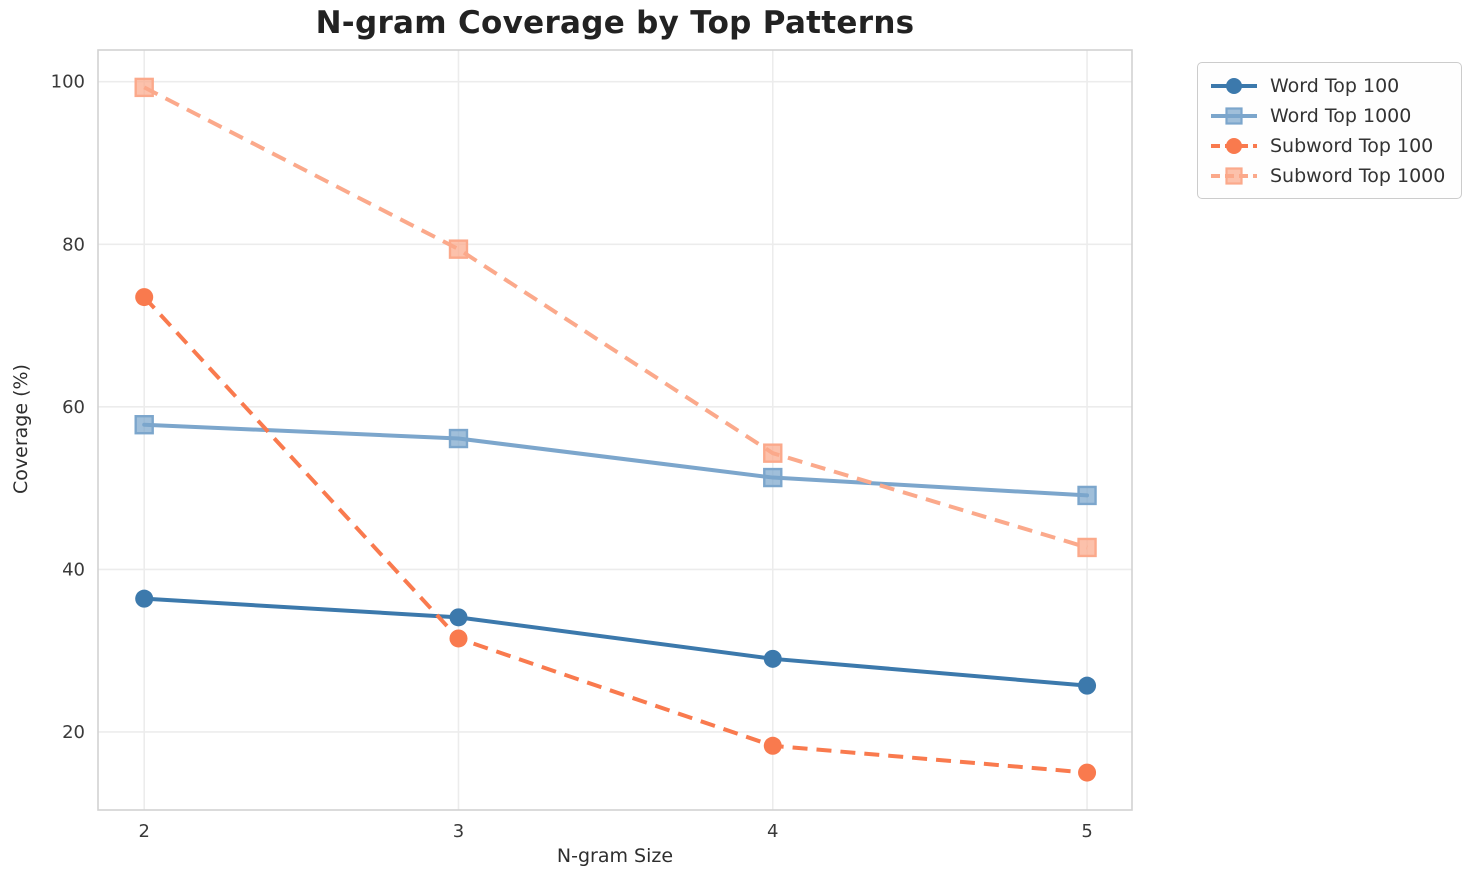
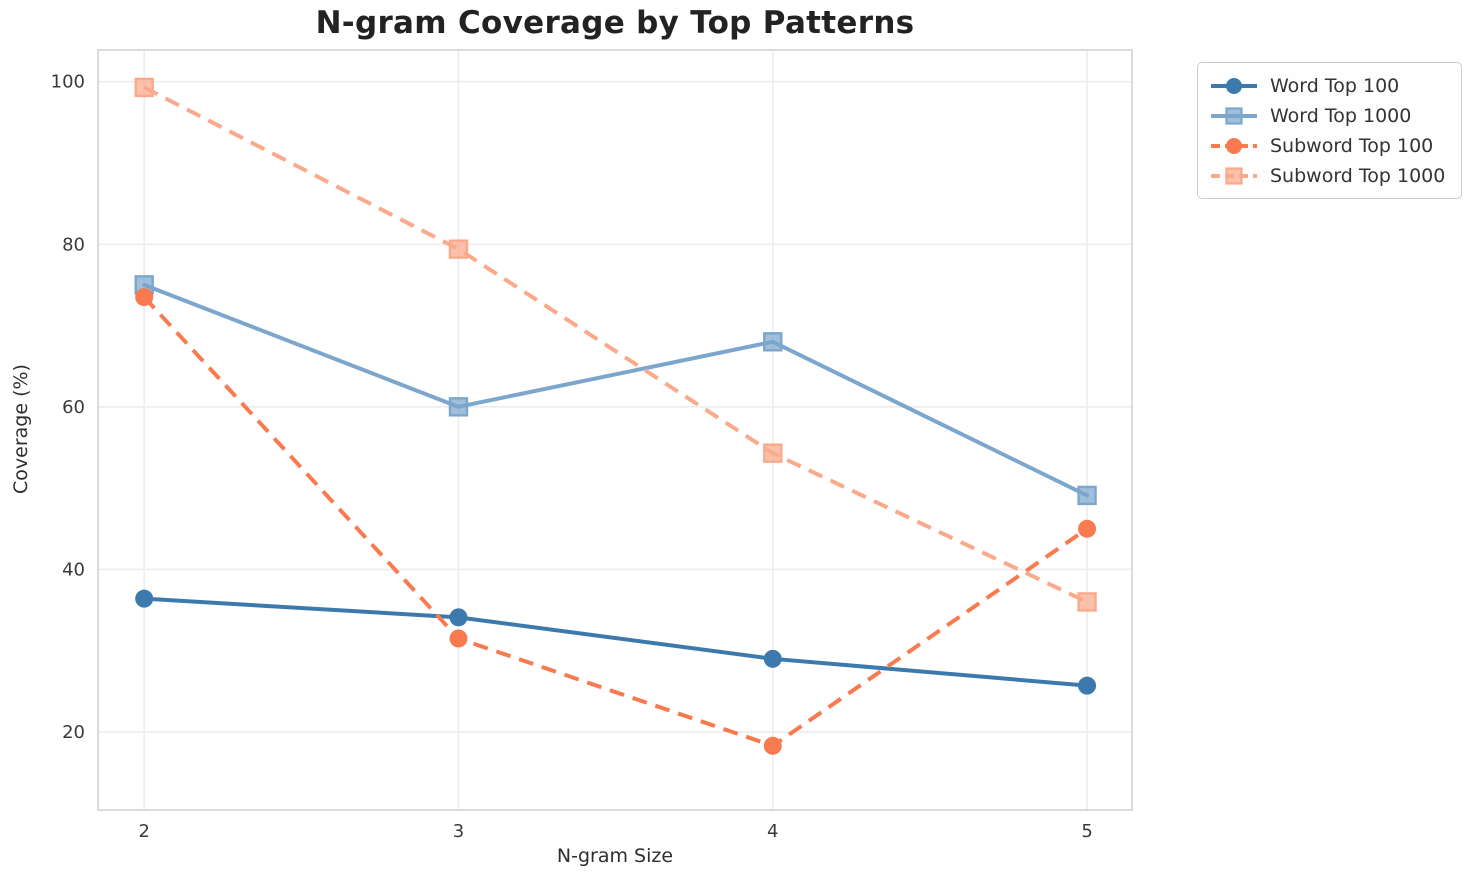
Word Top 1000/2: 58 -> 75
Word Top 1000/3: 56 -> 60
Word Top 1000/4: 51 -> 68
Subword Top 100/5: 15 -> 45
Subword Top 1000/5: 43 -> 36
